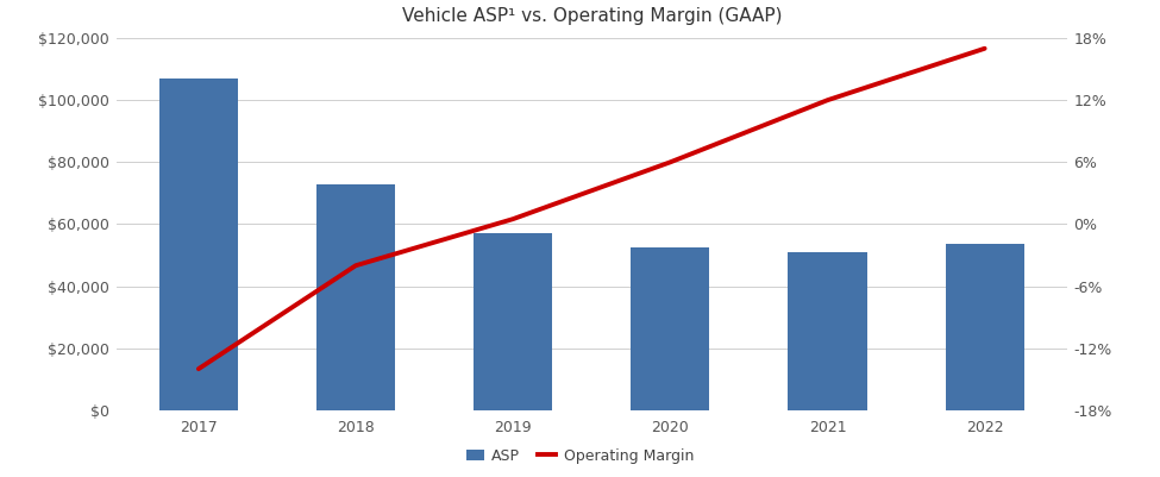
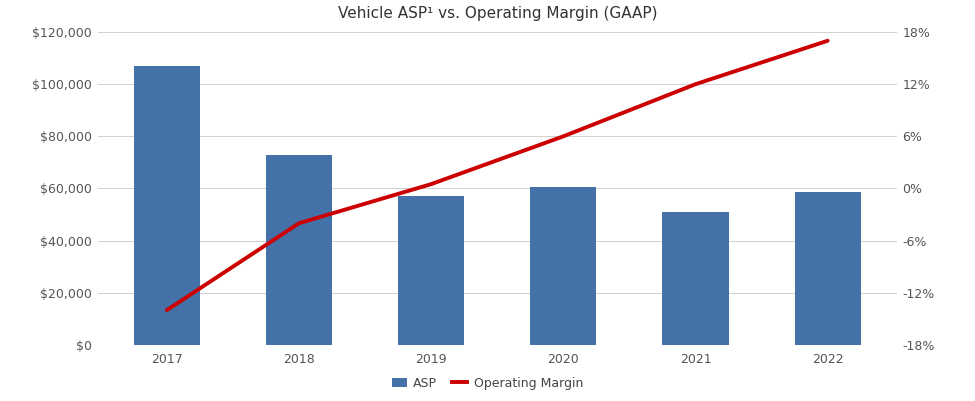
ASP/2020: $52,500 -> $60,500
ASP/2022: $53,500 -> $58,500
